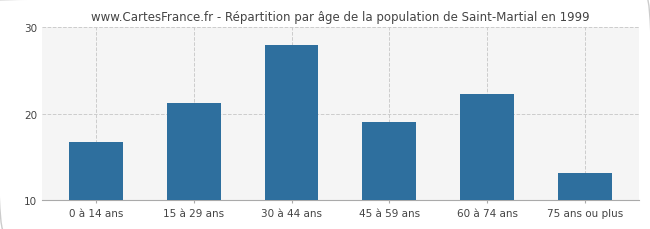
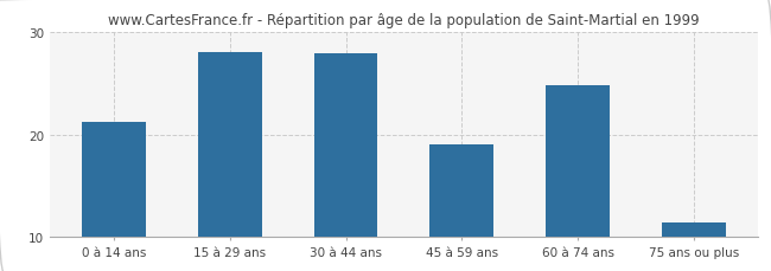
0 à 14 ans: 16.7 -> 21.2
15 à 29 ans: 21.2 -> 28.0
60 à 74 ans: 22.3 -> 24.8
75 ans ou plus: 13.1 -> 11.4
